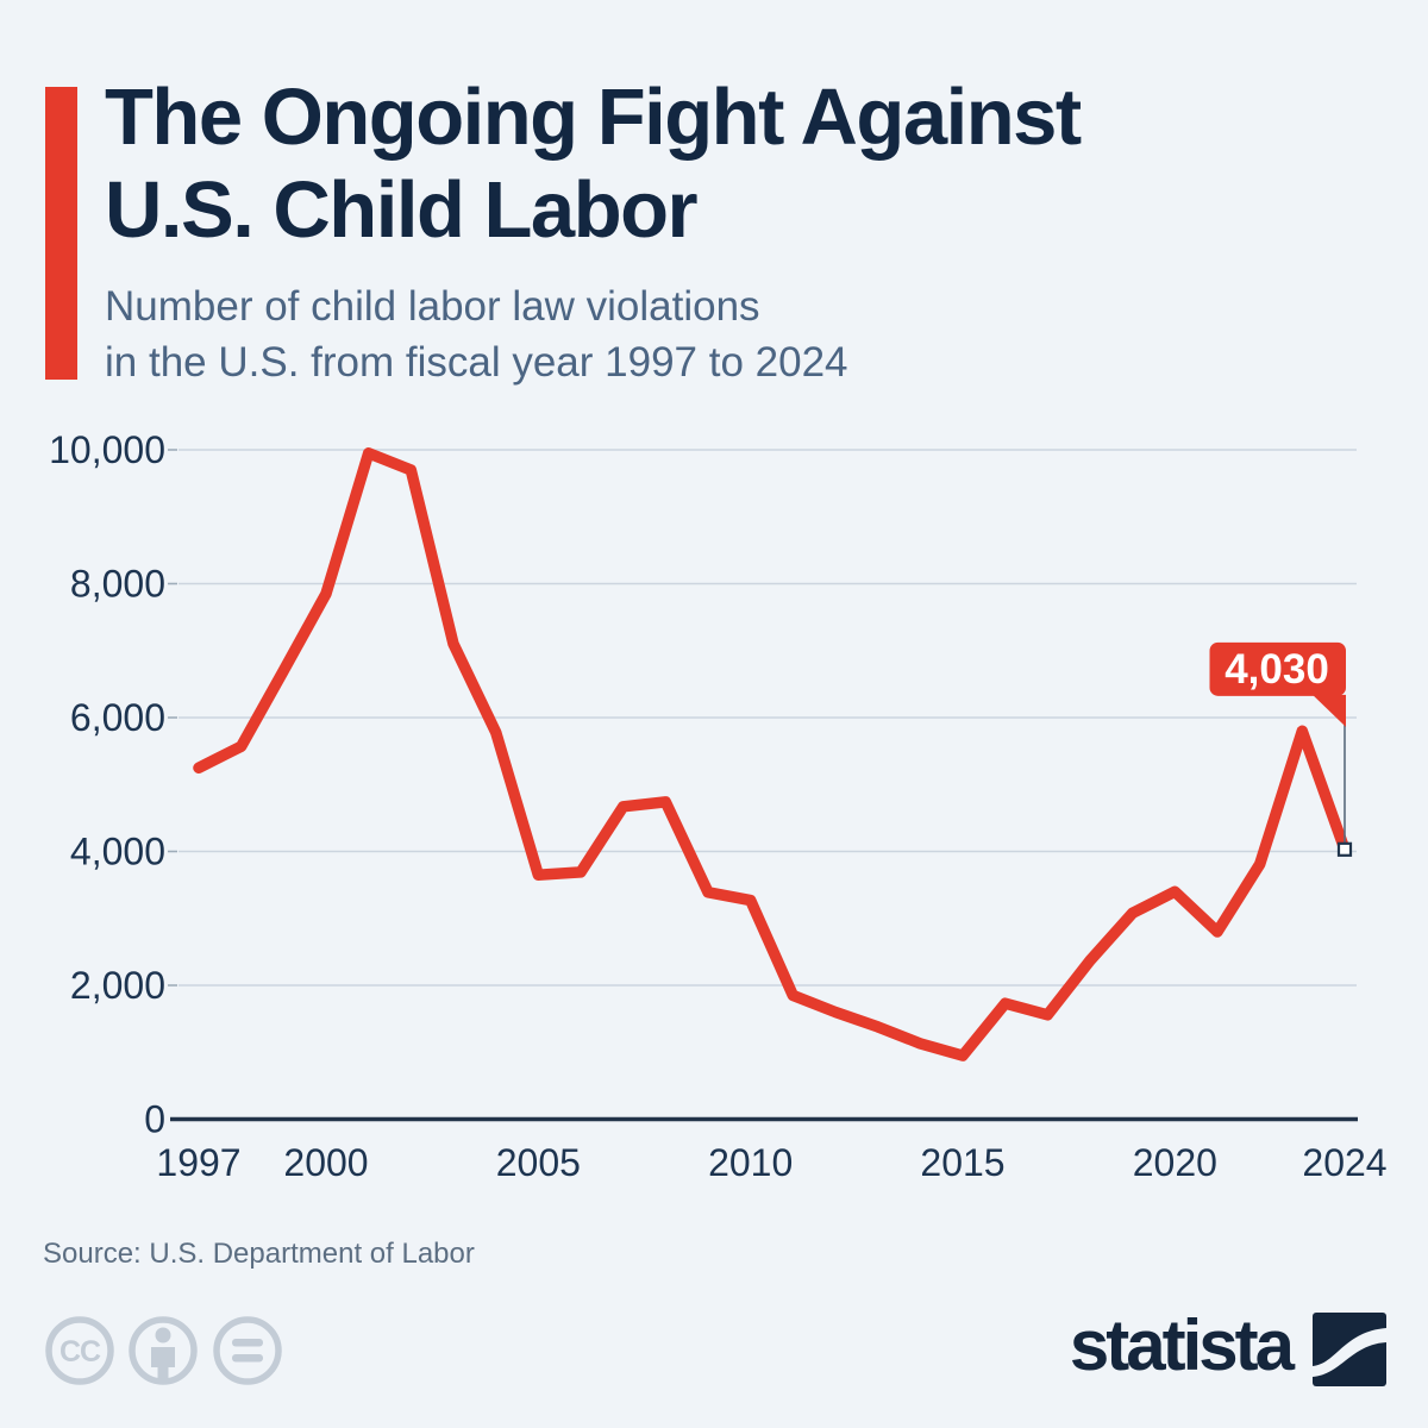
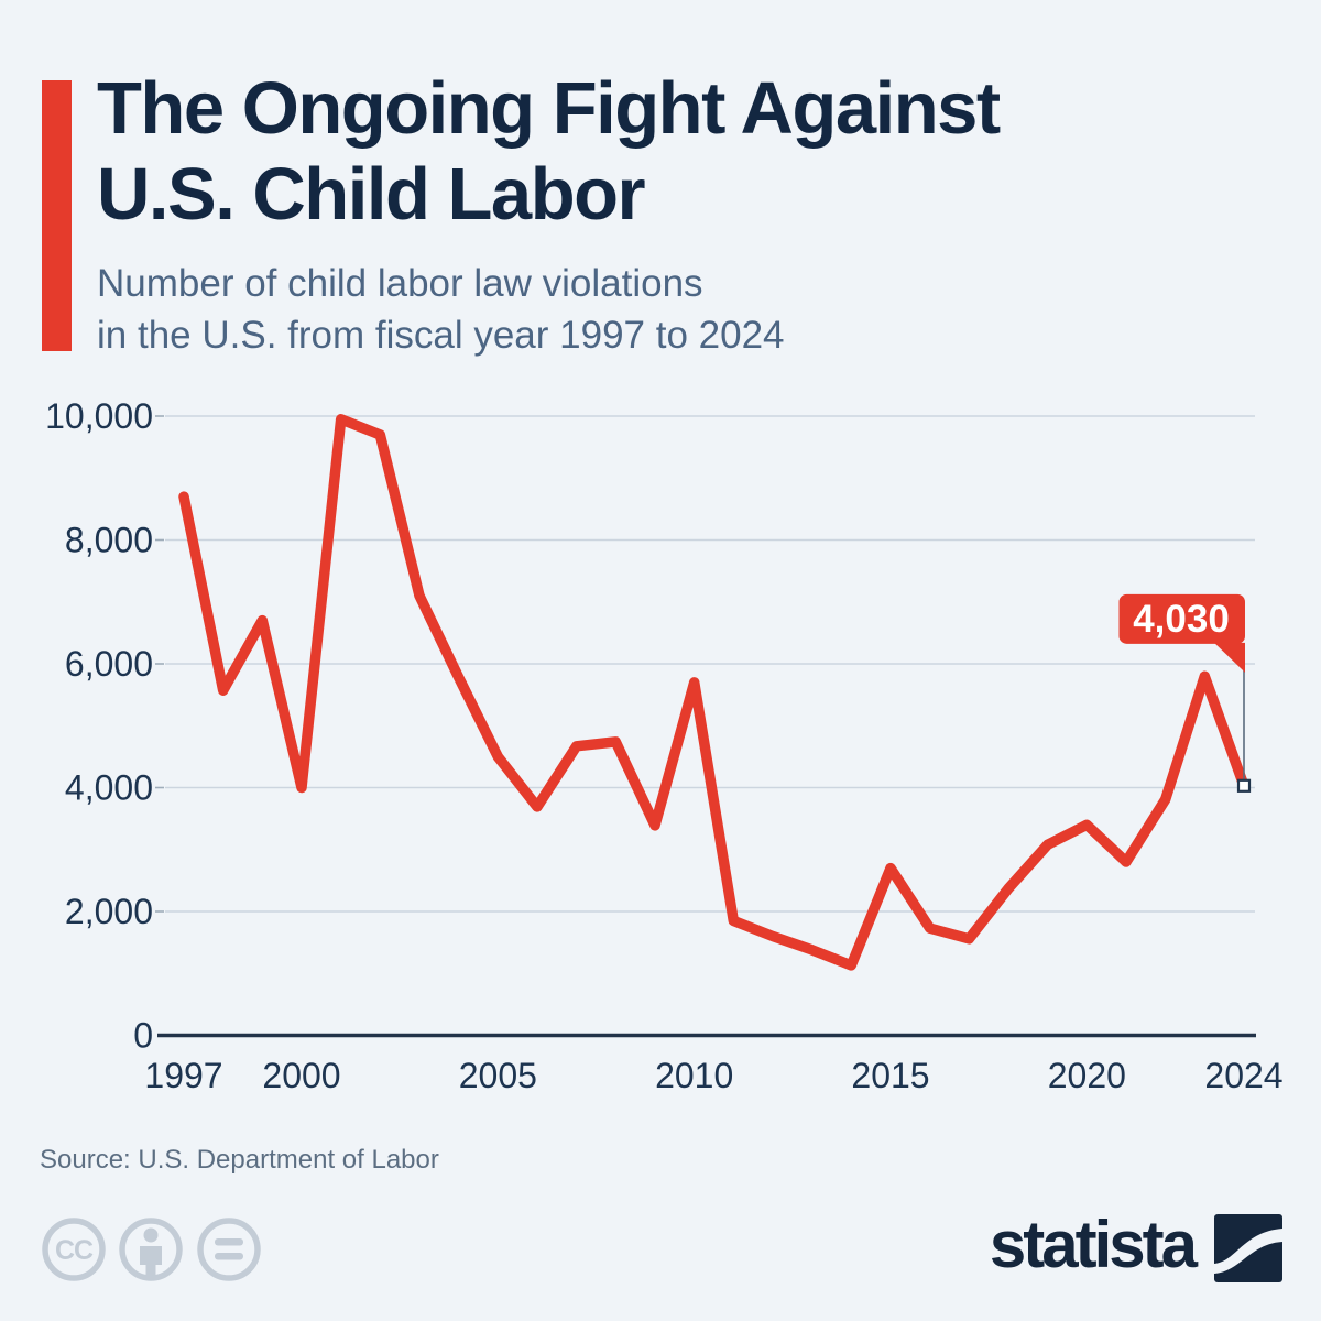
1997: 5200 -> 8700
2000: 7800 -> 4000
2005: 3600 -> 4500
2010: 3300 -> 5700
2015: 1000 -> 2700
